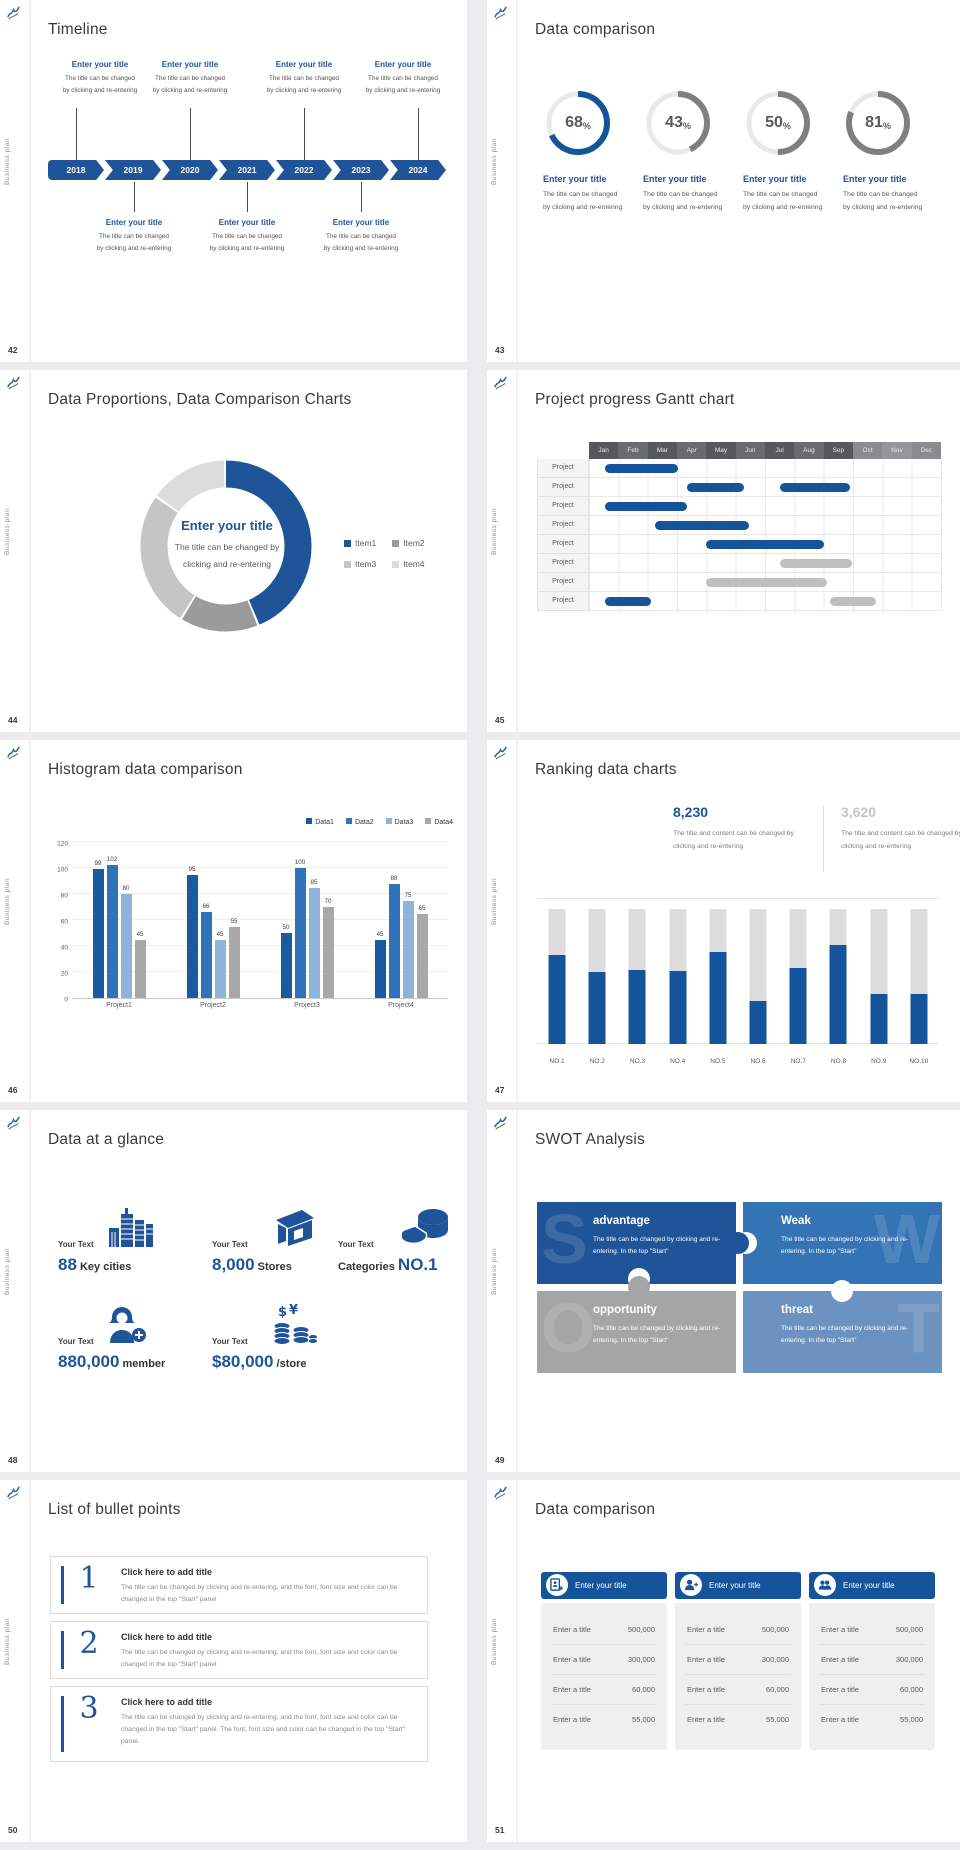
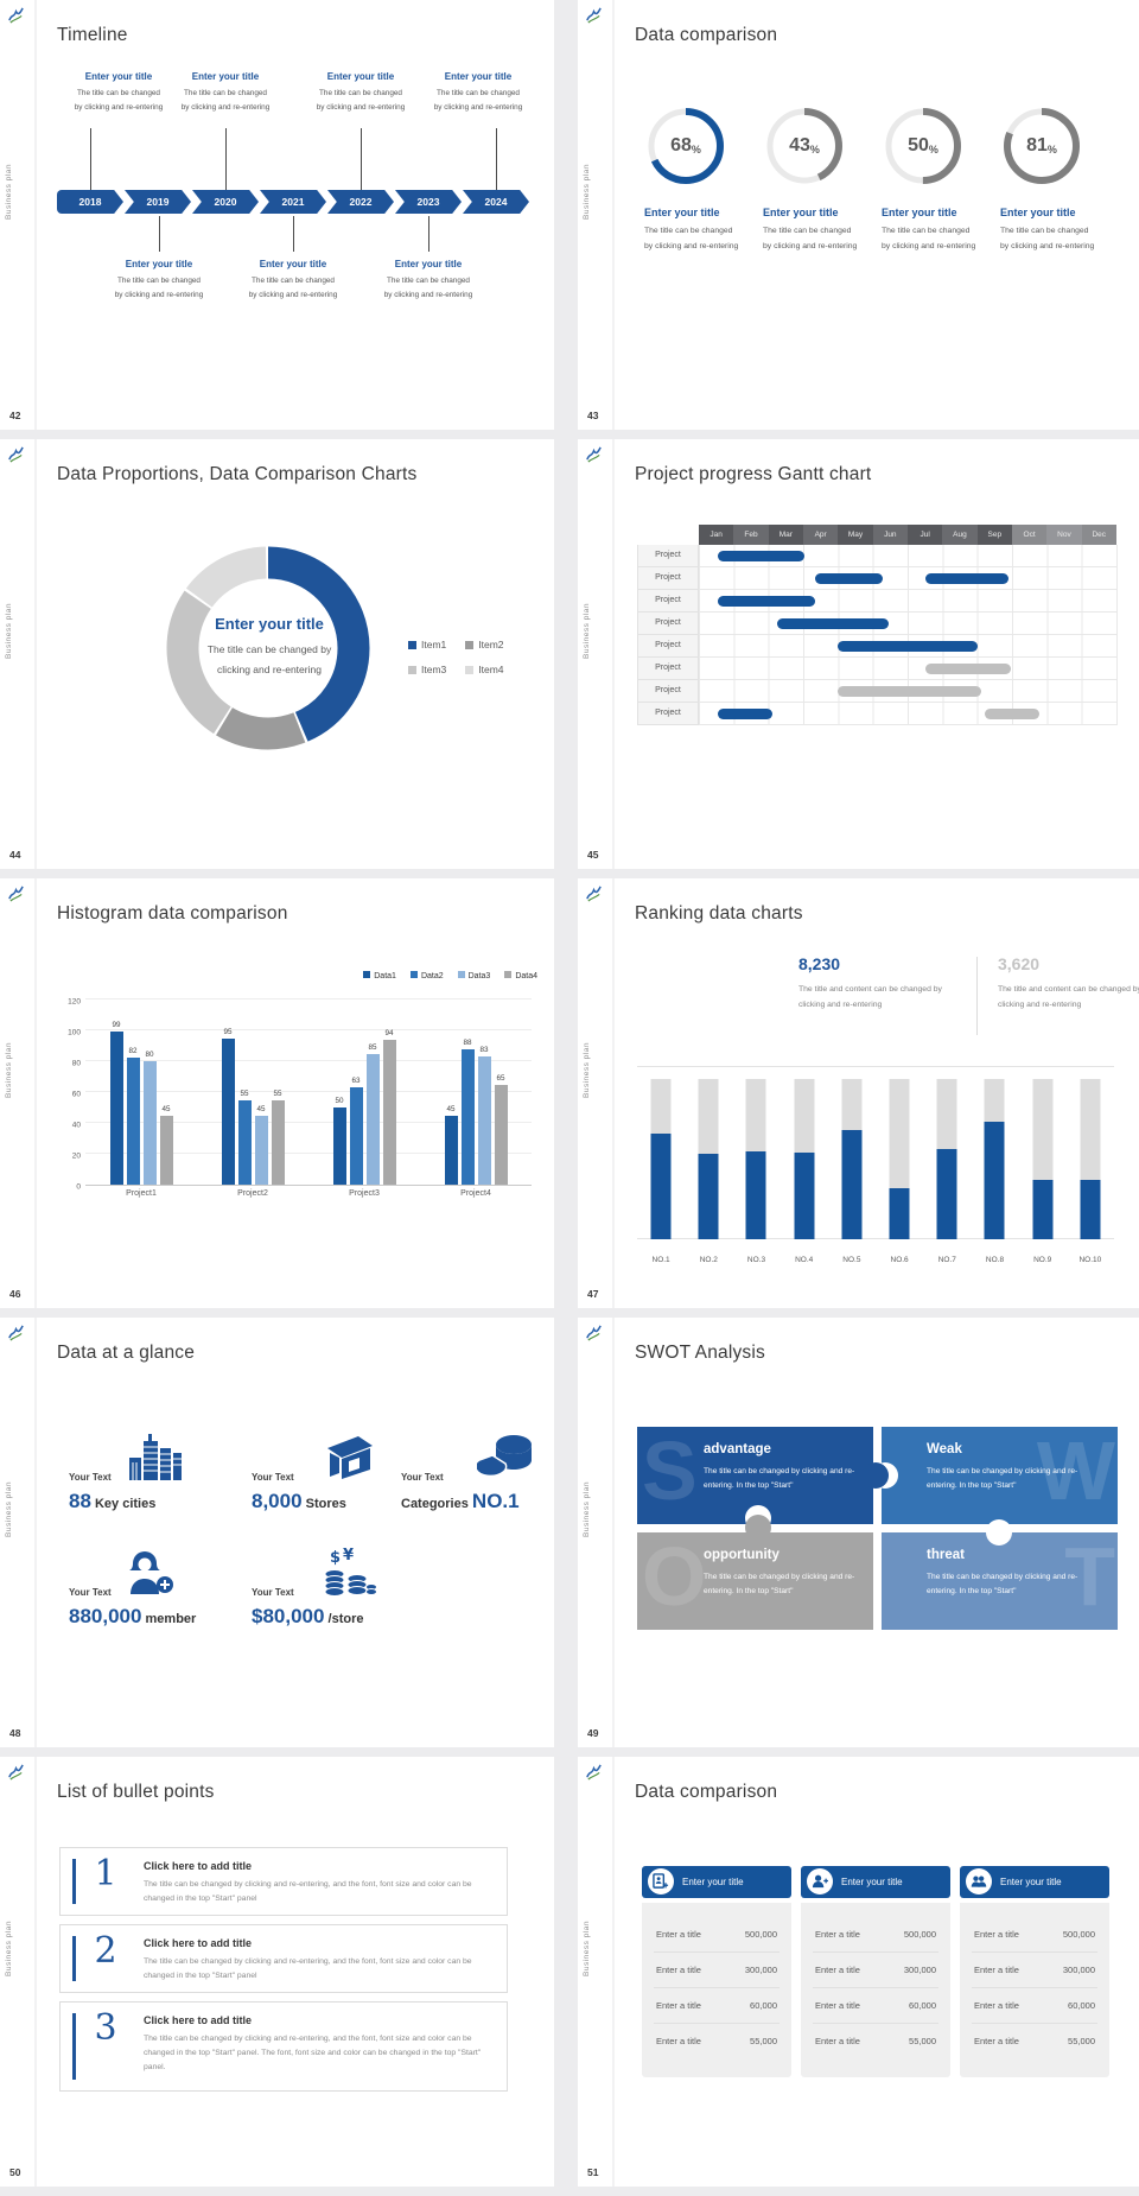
Histogram data comparison/Data2/Project1: 102 -> 82
Histogram data comparison/Data2/Project2: 66 -> 55
Histogram data comparison/Data2/Project3: 100 -> 63
Histogram data comparison/Data4/Project3: 70 -> 94
Histogram data comparison/Data3/Project4: 75 -> 83
